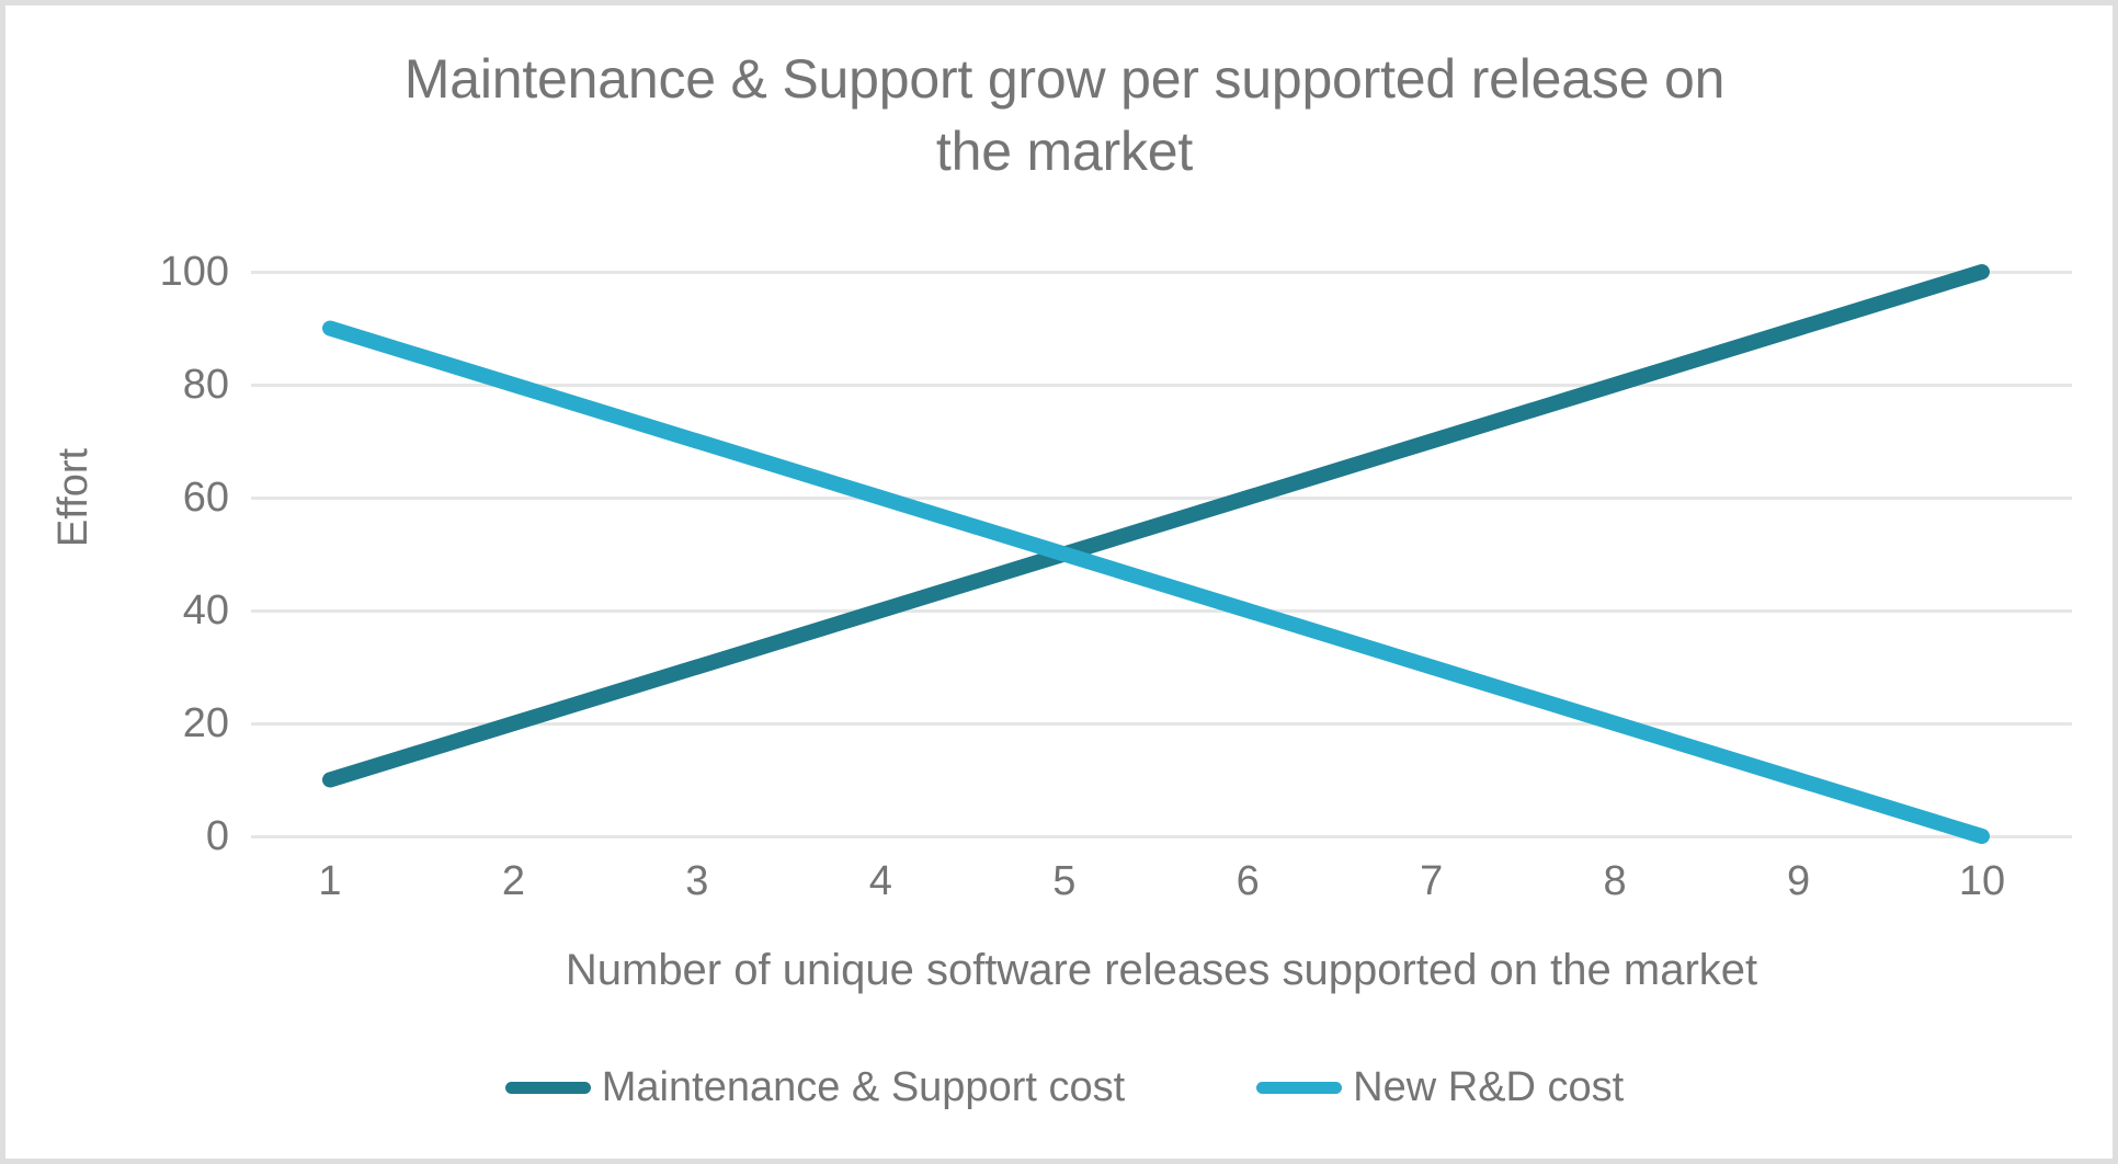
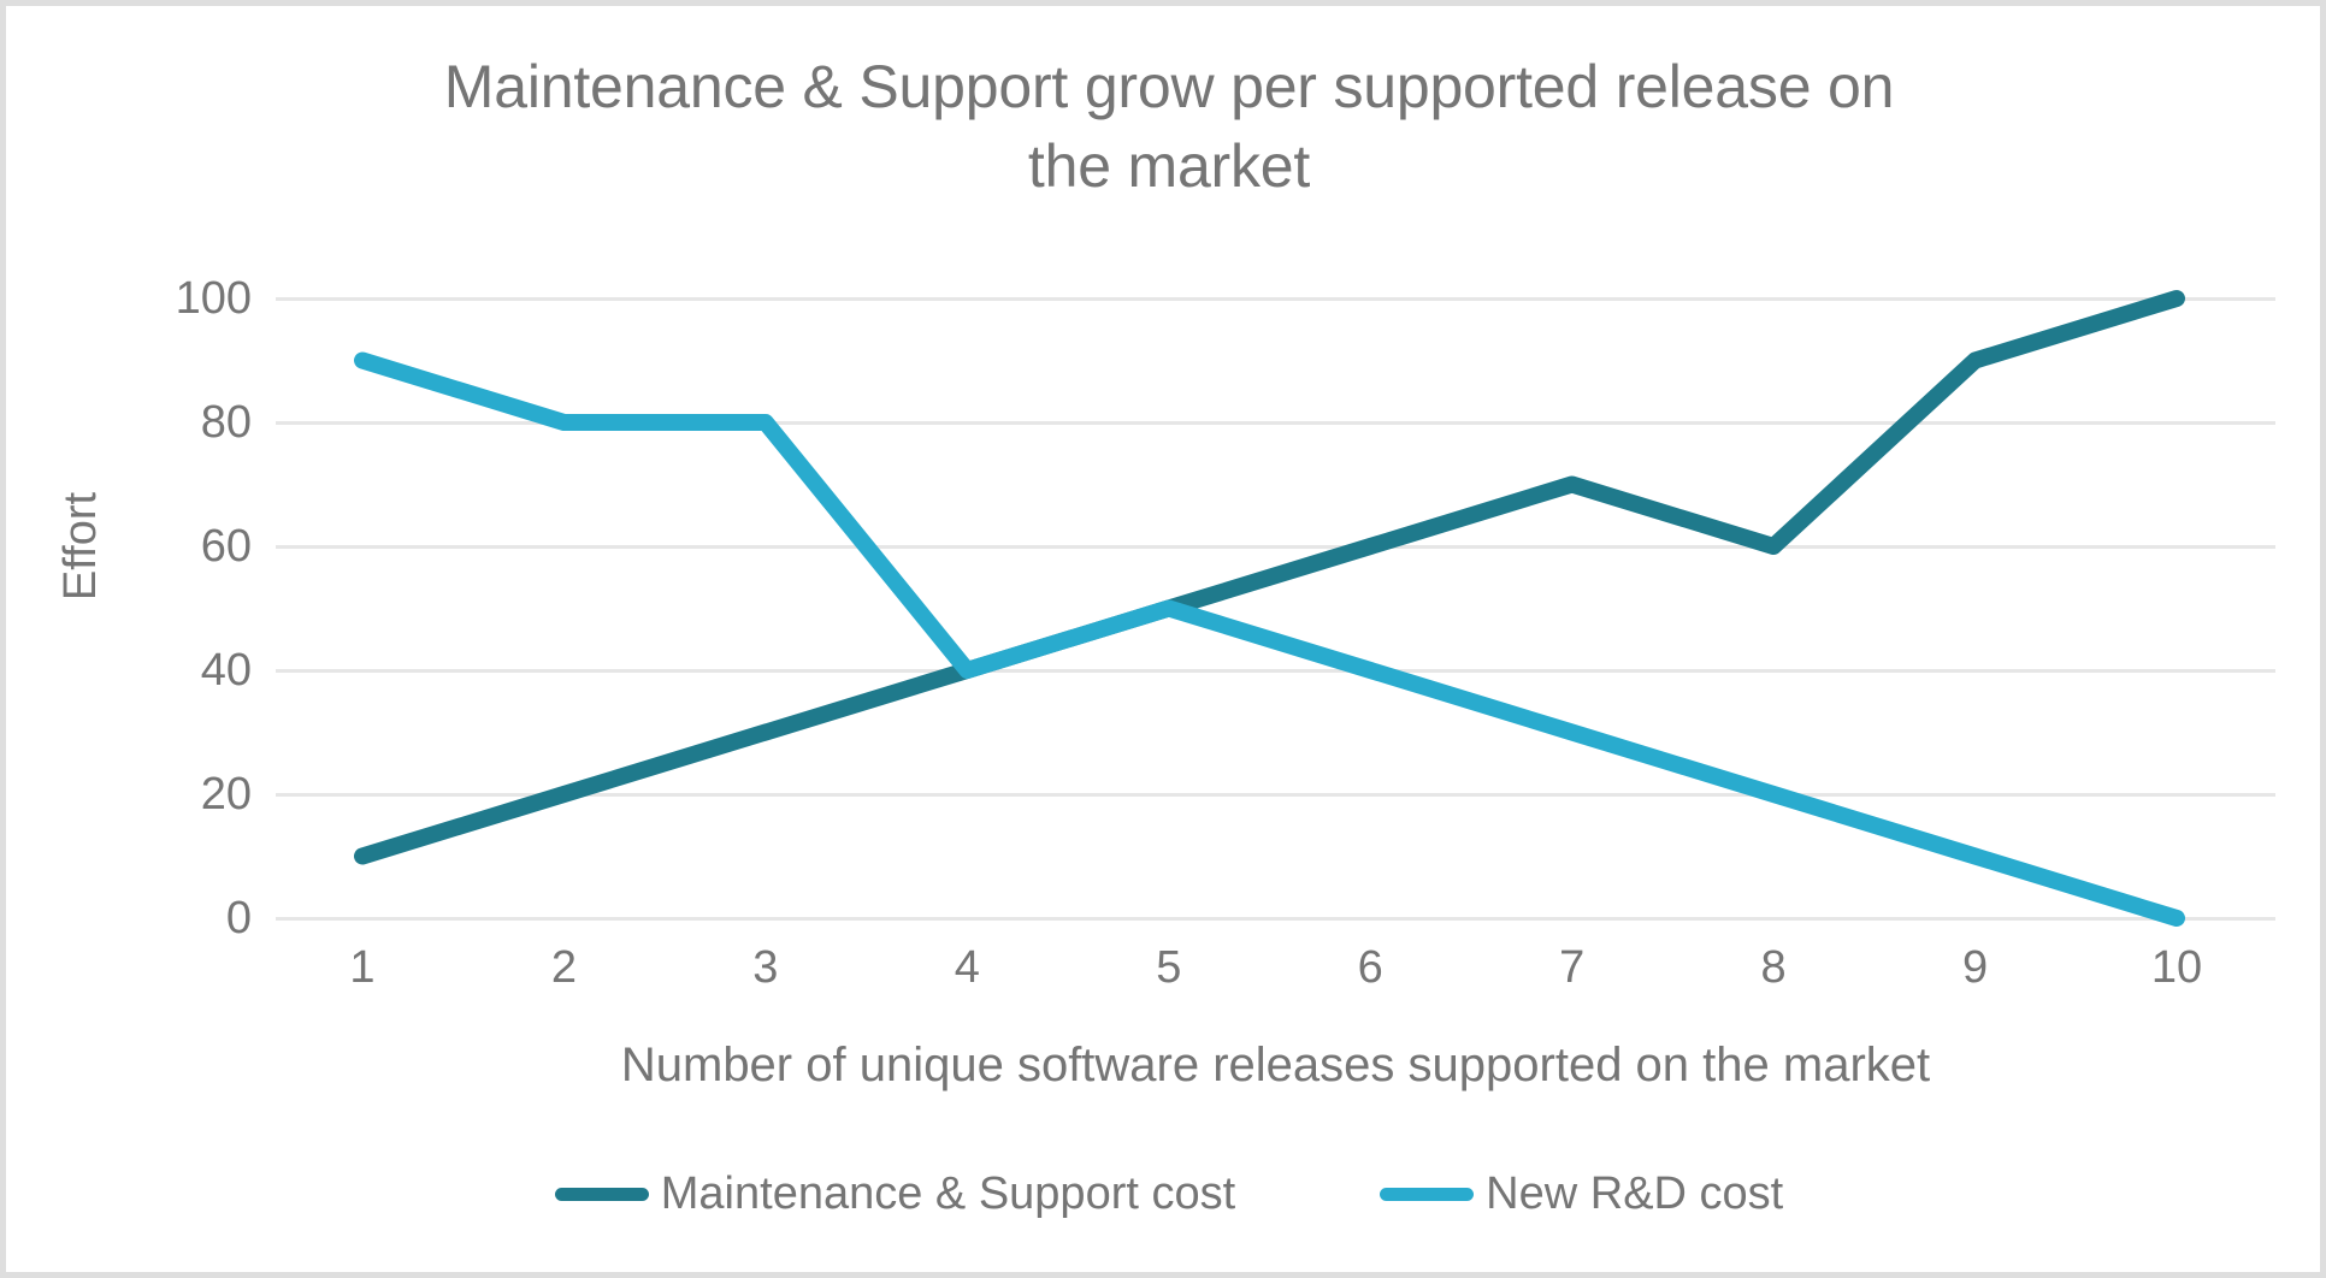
New R&D cost/3: 70 -> 80
New R&D cost/4: 60 -> 40
Maintenance & Support cost/8: 80 -> 60
